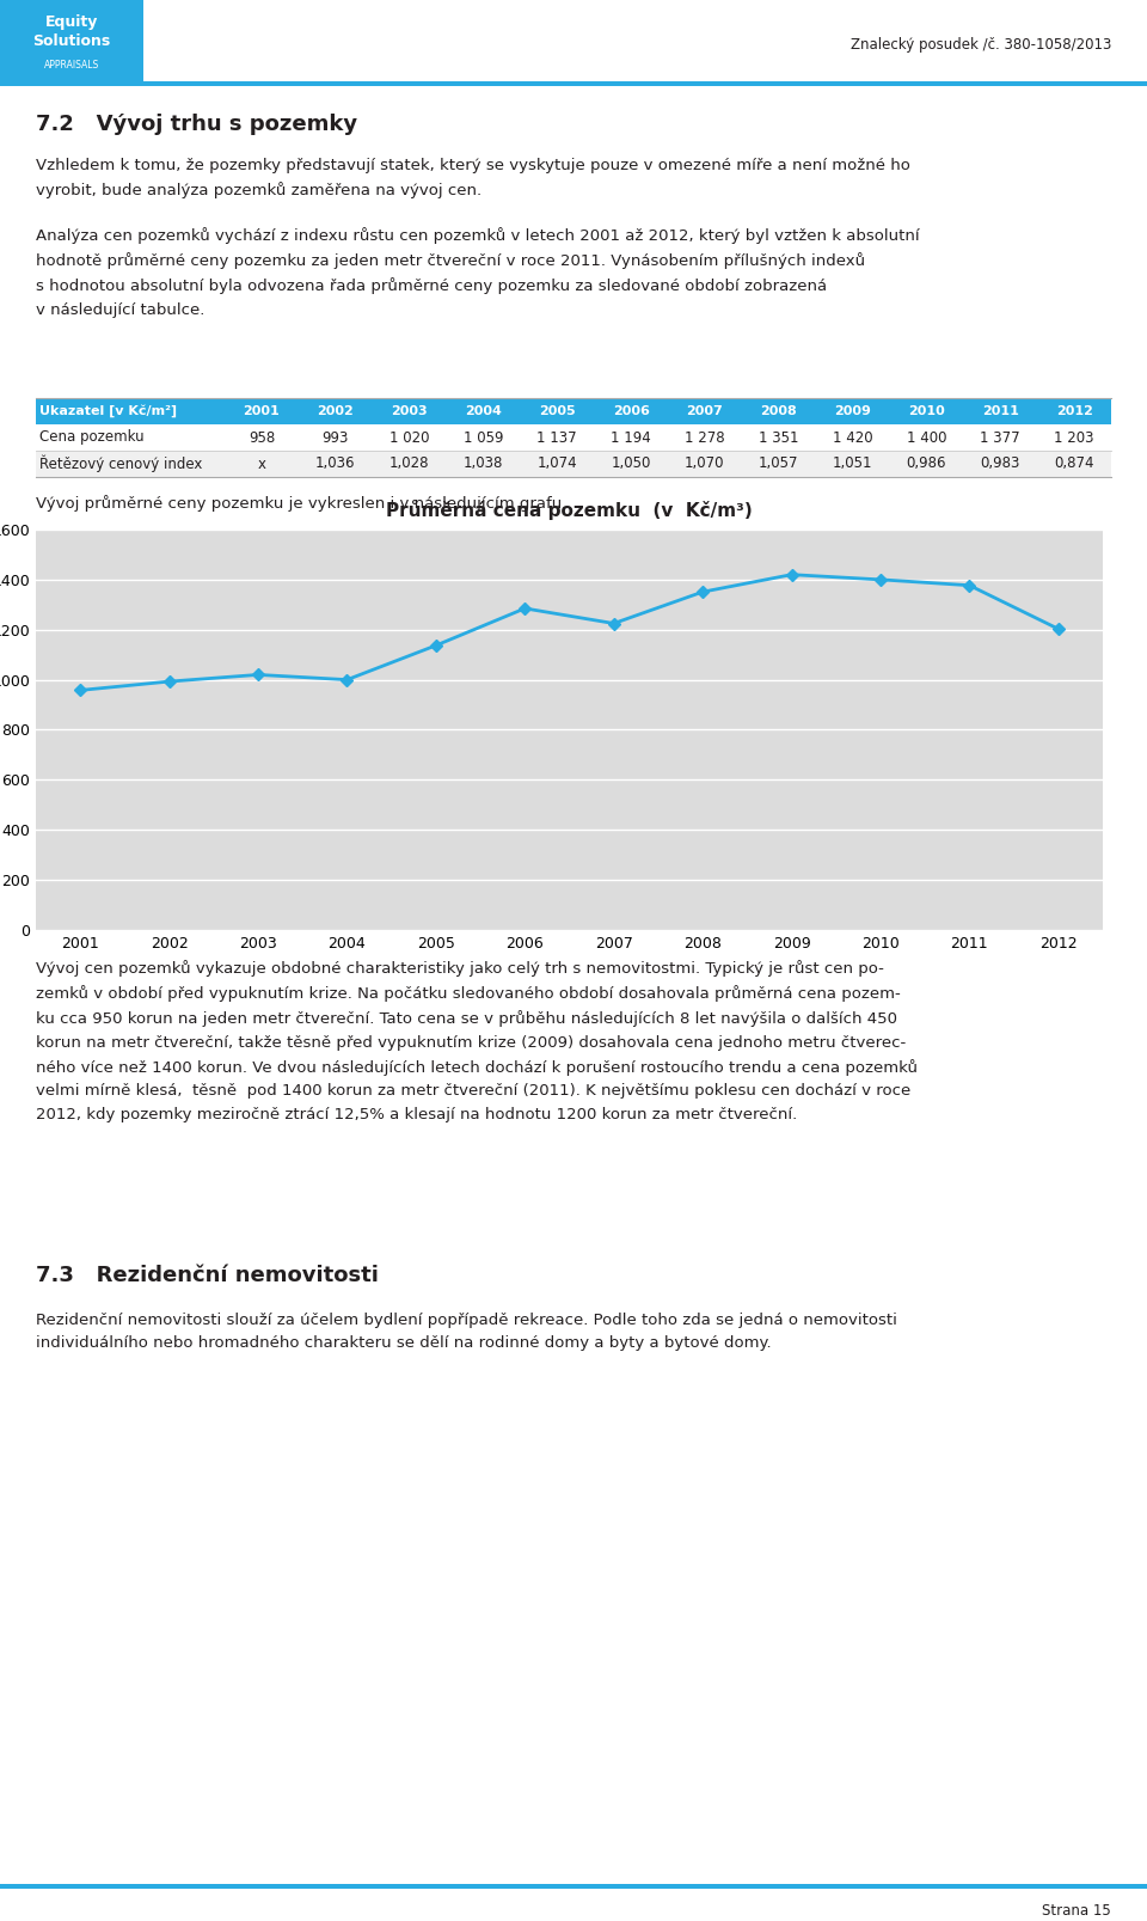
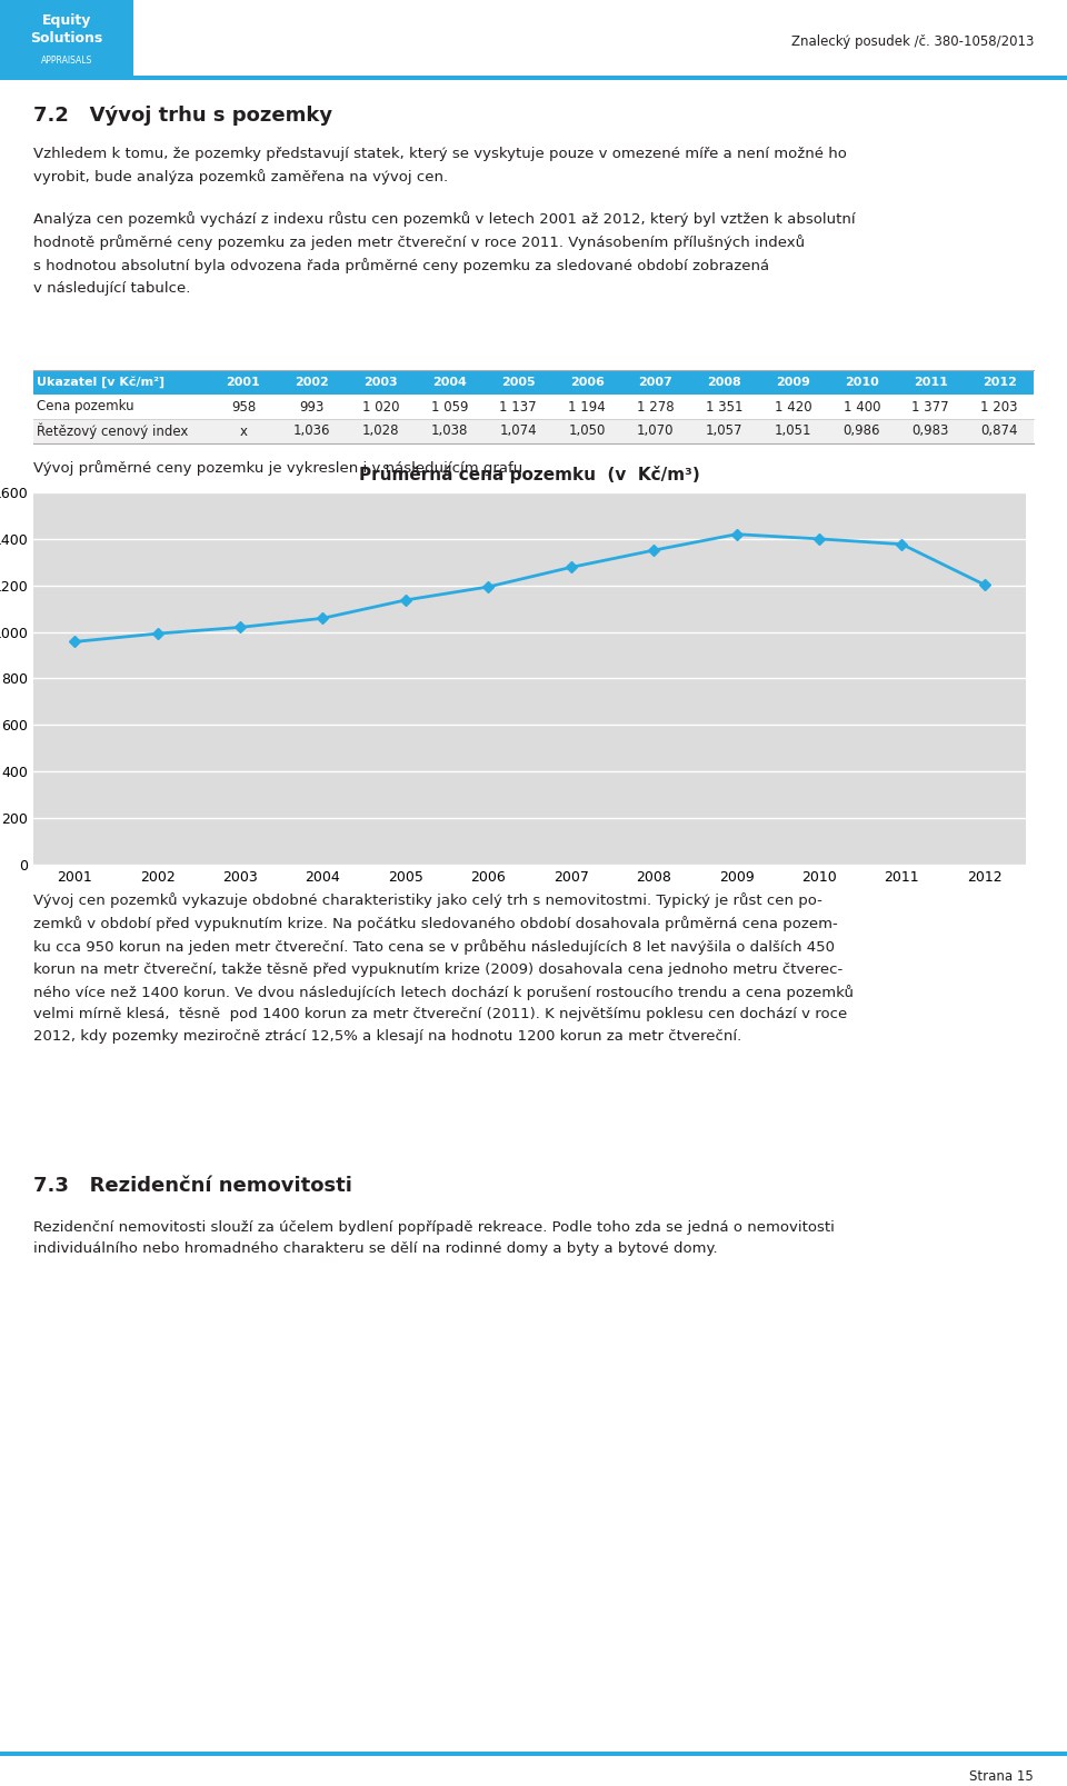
2004: 1000 -> 1059
2006: 1285 -> 1194
2007: 1225 -> 1278
